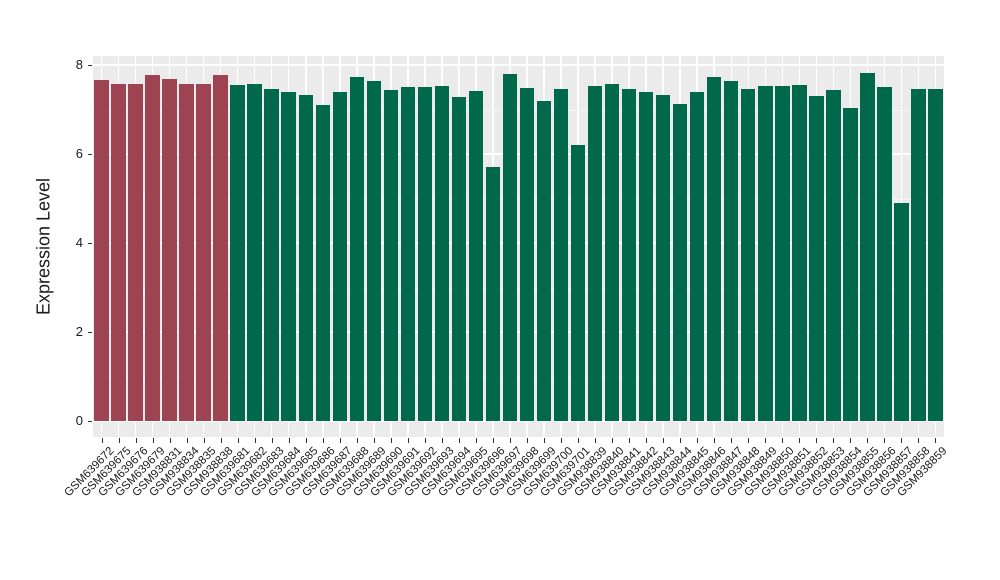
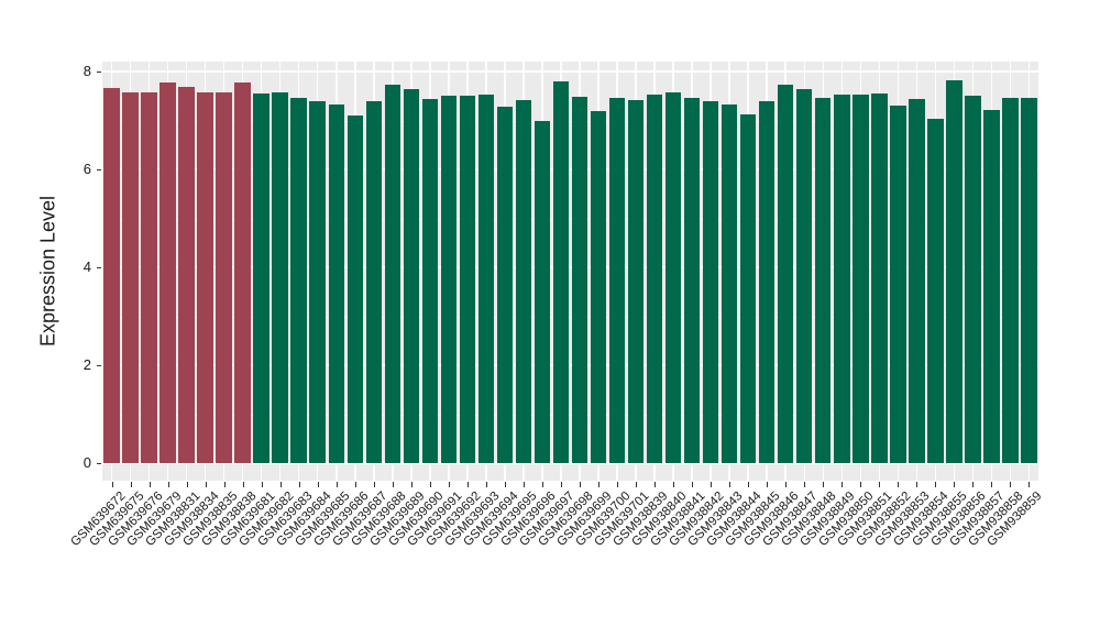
GSM639696: 5.7 -> 7.0
GSM639701: 6.2 -> 7.4
GSM938857: 4.9 -> 7.2
